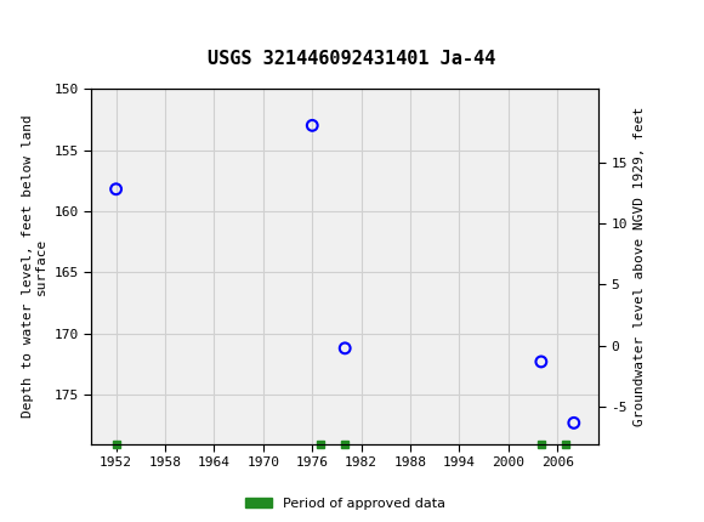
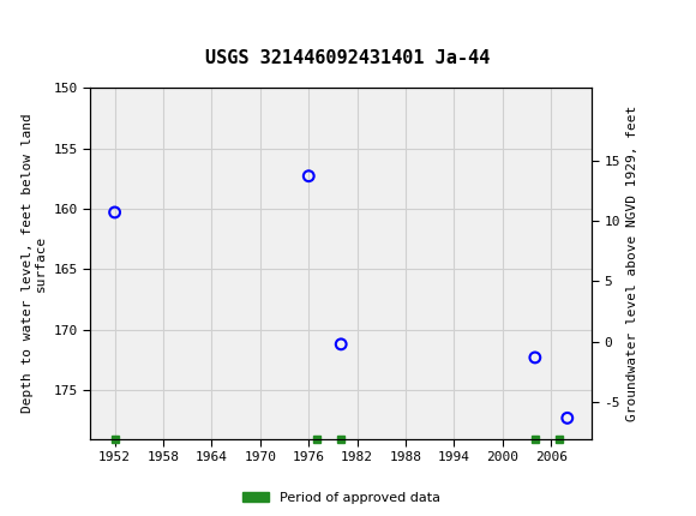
1952: 158.2 -> 160.3
1976: 153.0 -> 157.3
